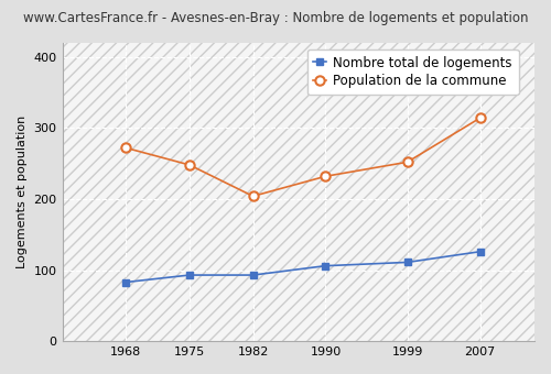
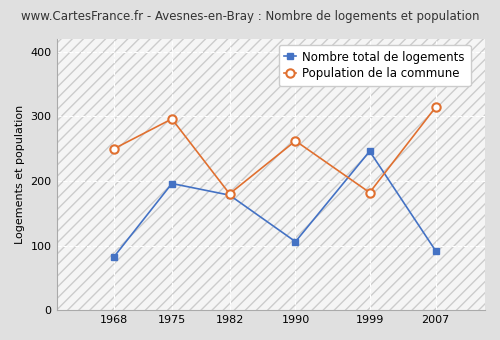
Population de la commune/1968: 272 -> 250
Nombre total de logements/1975: 93 -> 196
Population de la commune/1975: 248 -> 296
Nombre total de logements/1982: 93 -> 178
Population de la commune/1982: 204 -> 180
Population de la commune/1990: 232 -> 262
Nombre total de logements/1999: 111 -> 246
Population de la commune/1999: 252 -> 182
Nombre total de logements/2007: 126 -> 92
